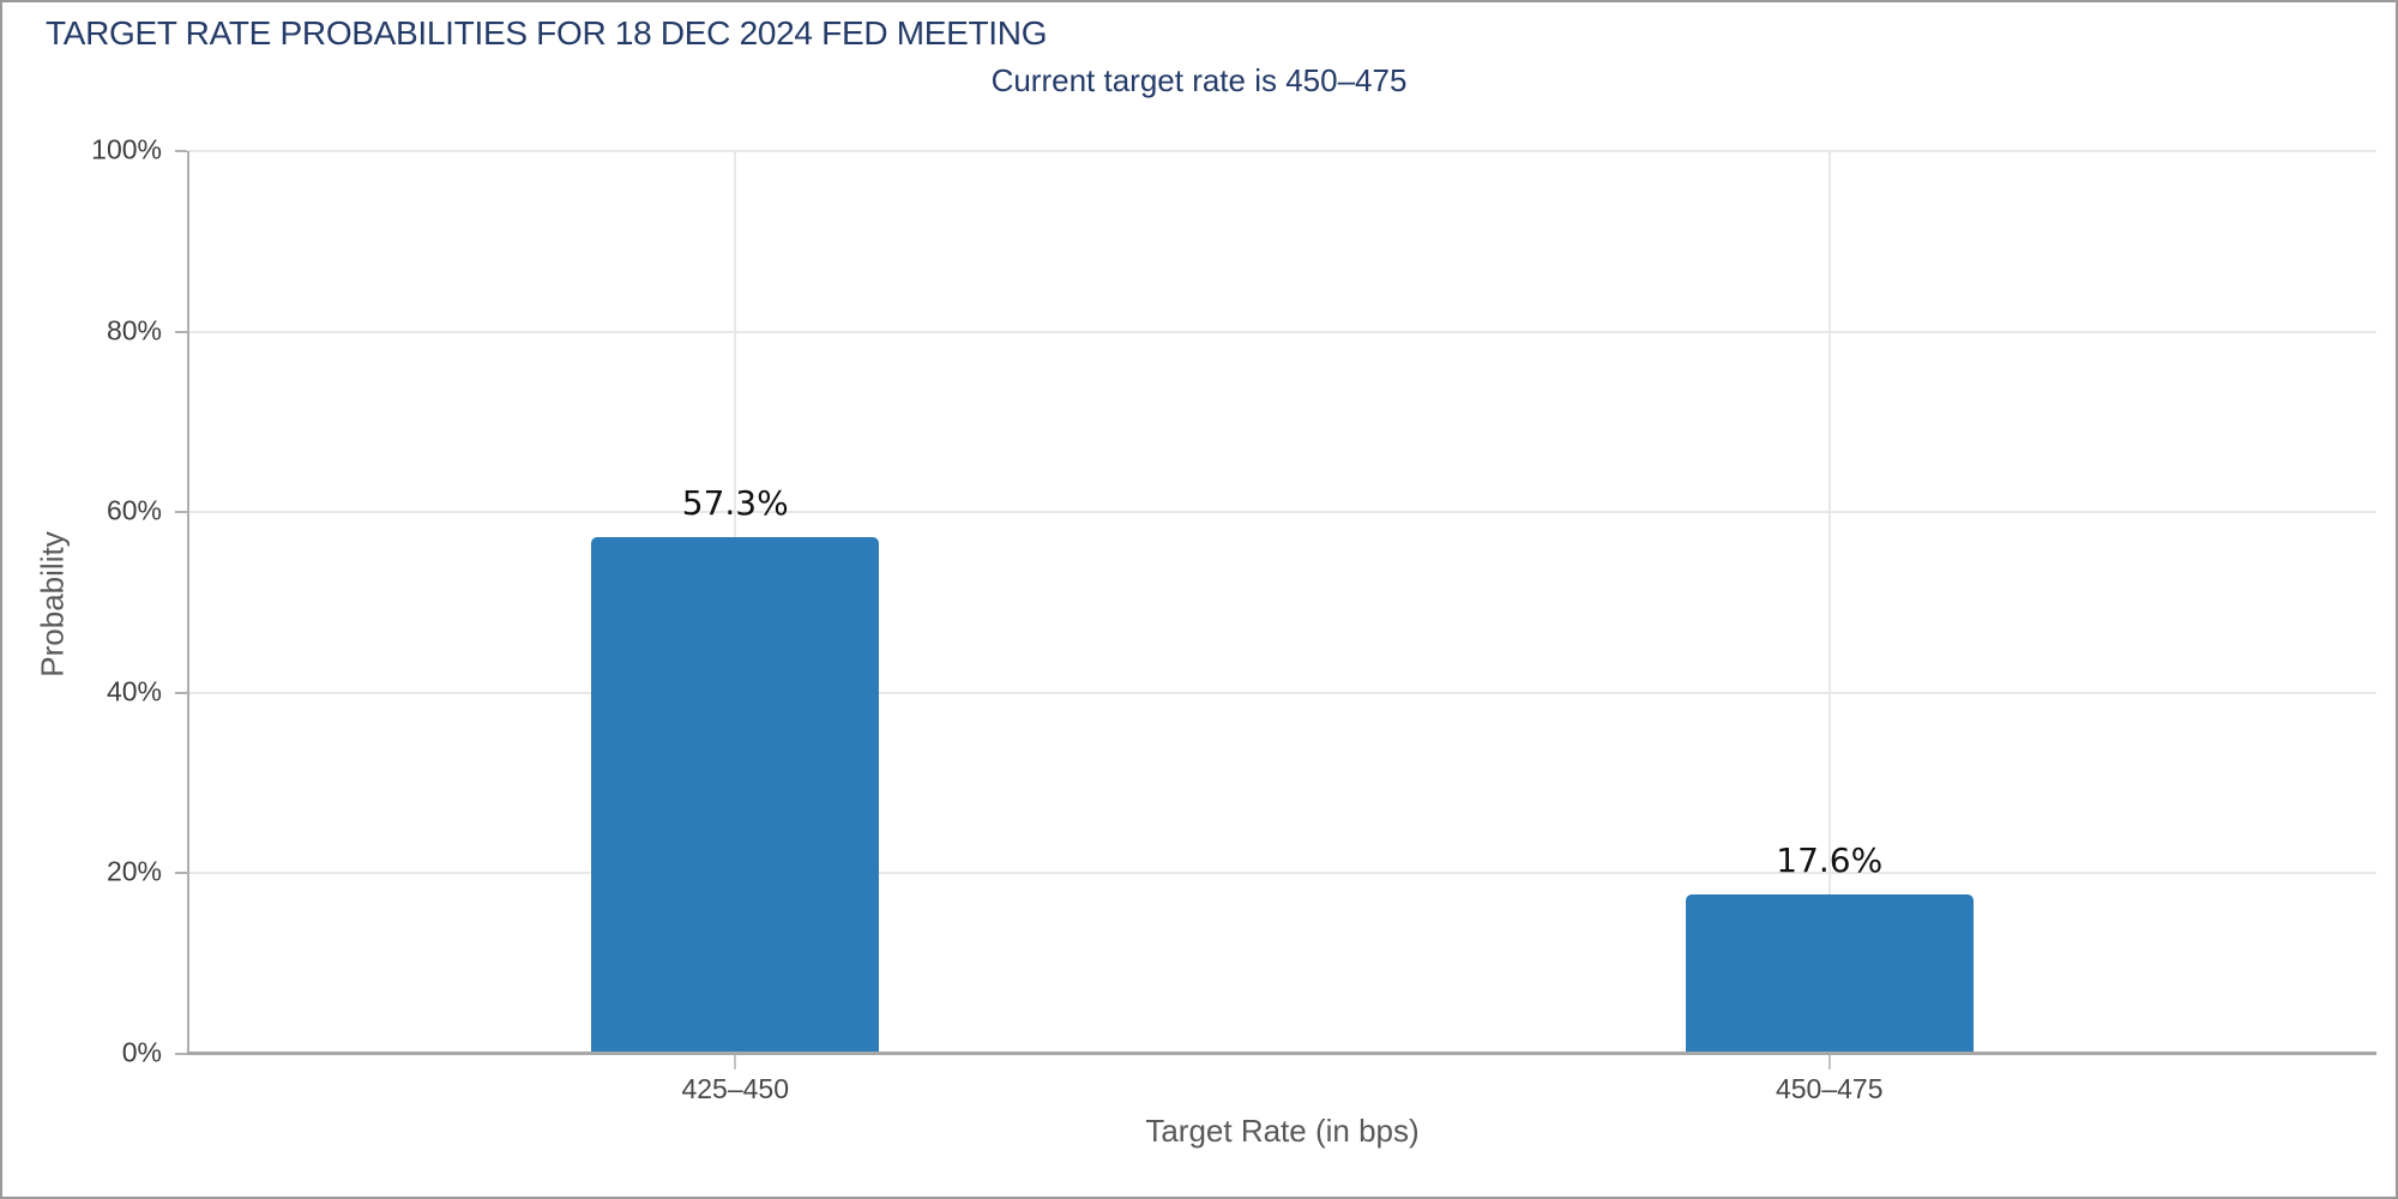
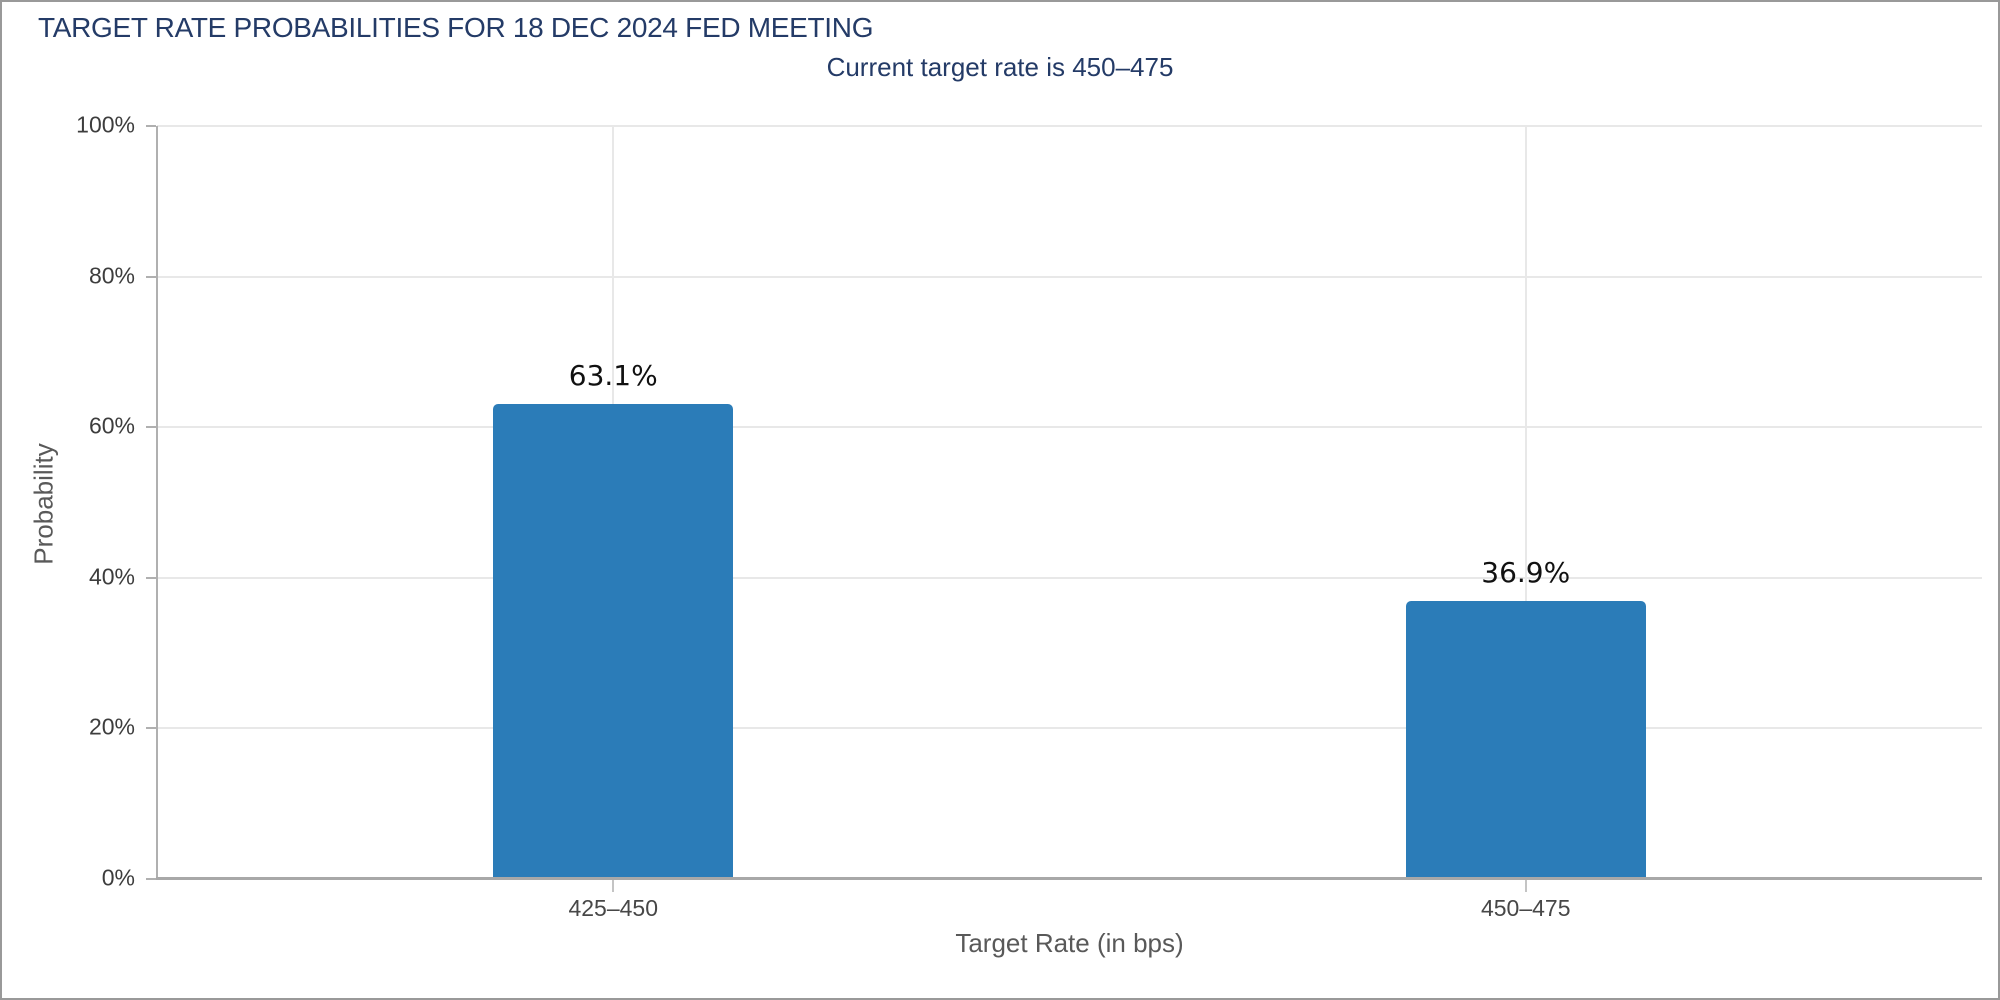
425–450: 57.3% -> 63.1%
450–475: 17.6% -> 36.9%
